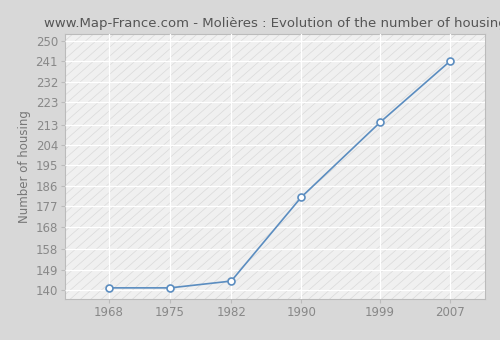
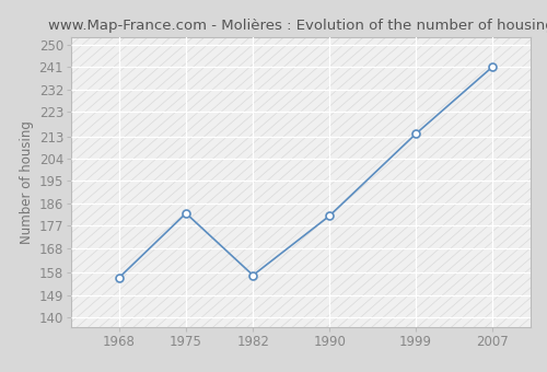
1968: 141 -> 156
1975: 141 -> 182
1982: 144 -> 157
